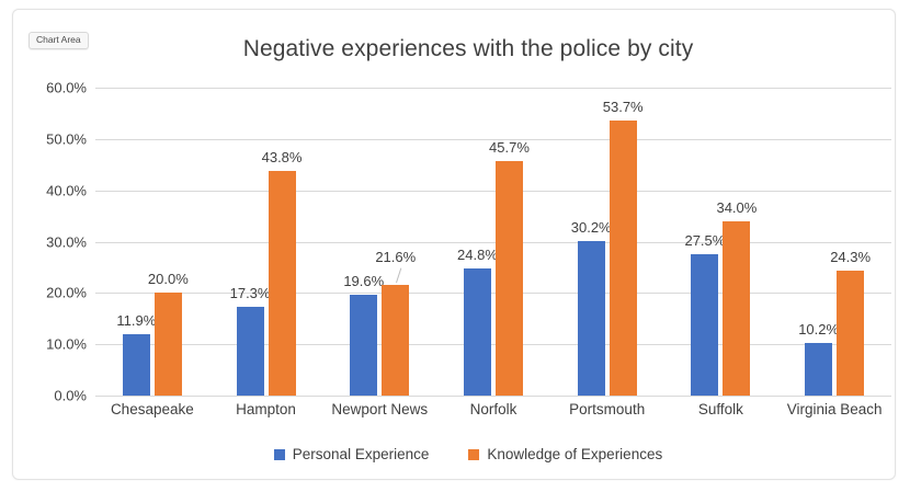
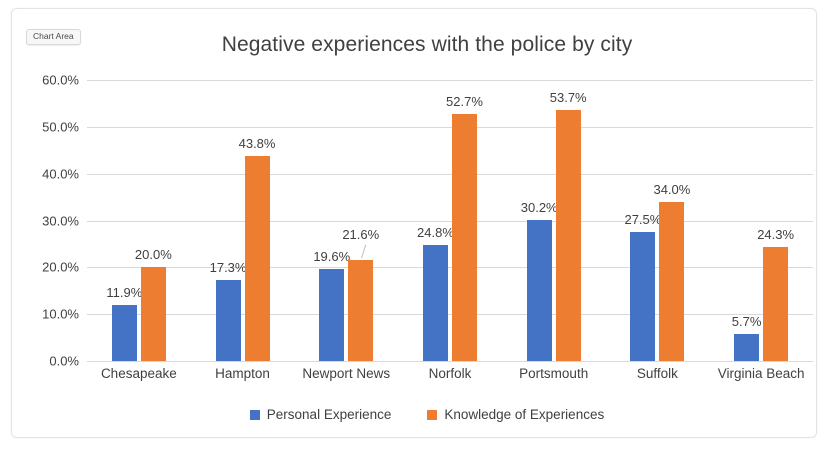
Knowledge of Experiences/Norfolk: 45.7% -> 52.7%
Personal Experience/Virginia Beach: 10.2% -> 5.7%
